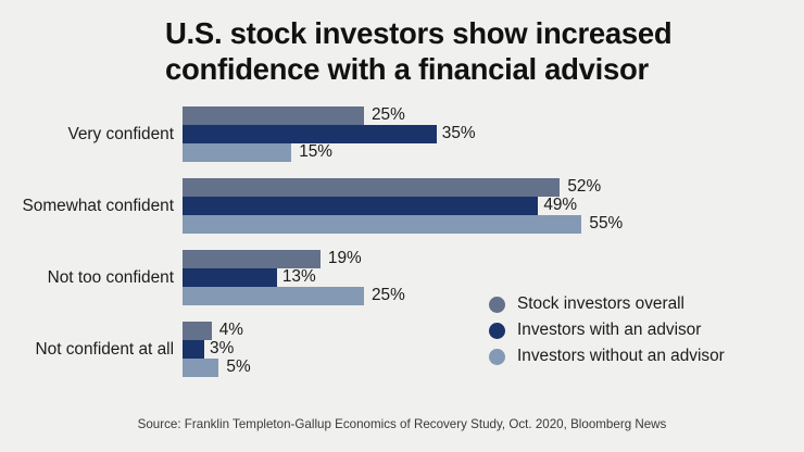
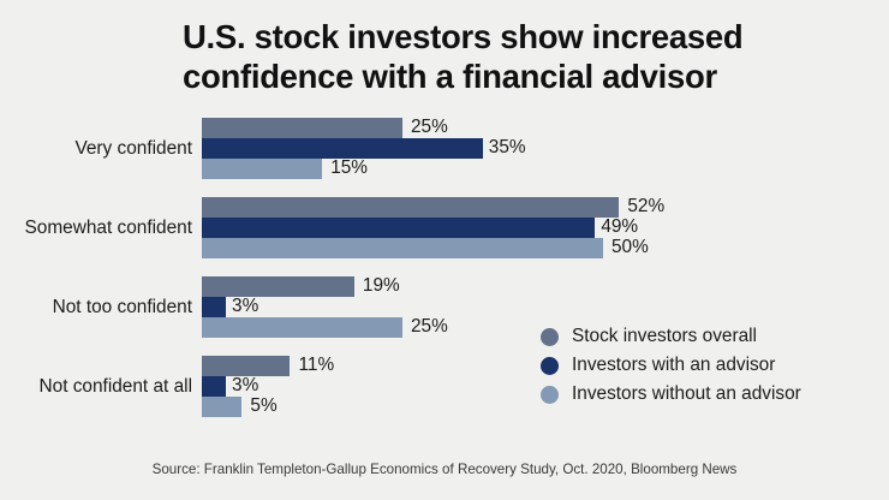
Investors without an advisor/Somewhat confident: 55% -> 50%
Investors with an advisor/Not too confident: 13% -> 3%
Stock investors overall/Not confident at all: 4% -> 11%
